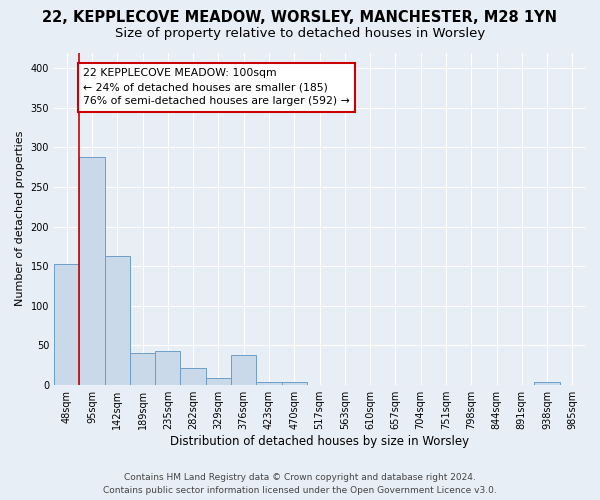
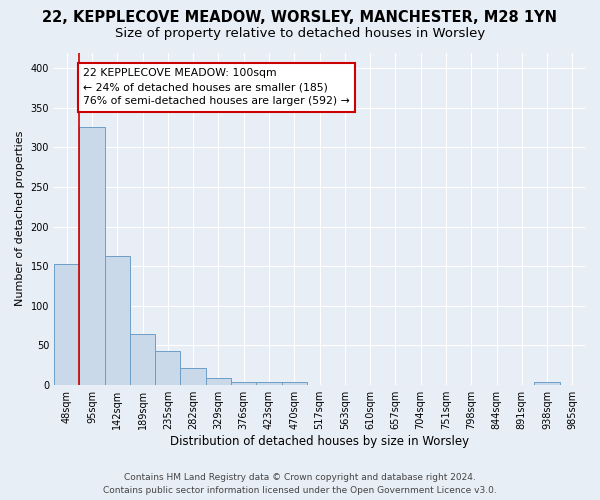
95sqm: 288 -> 326
189sqm: 40 -> 64
376sqm: 38 -> 4
